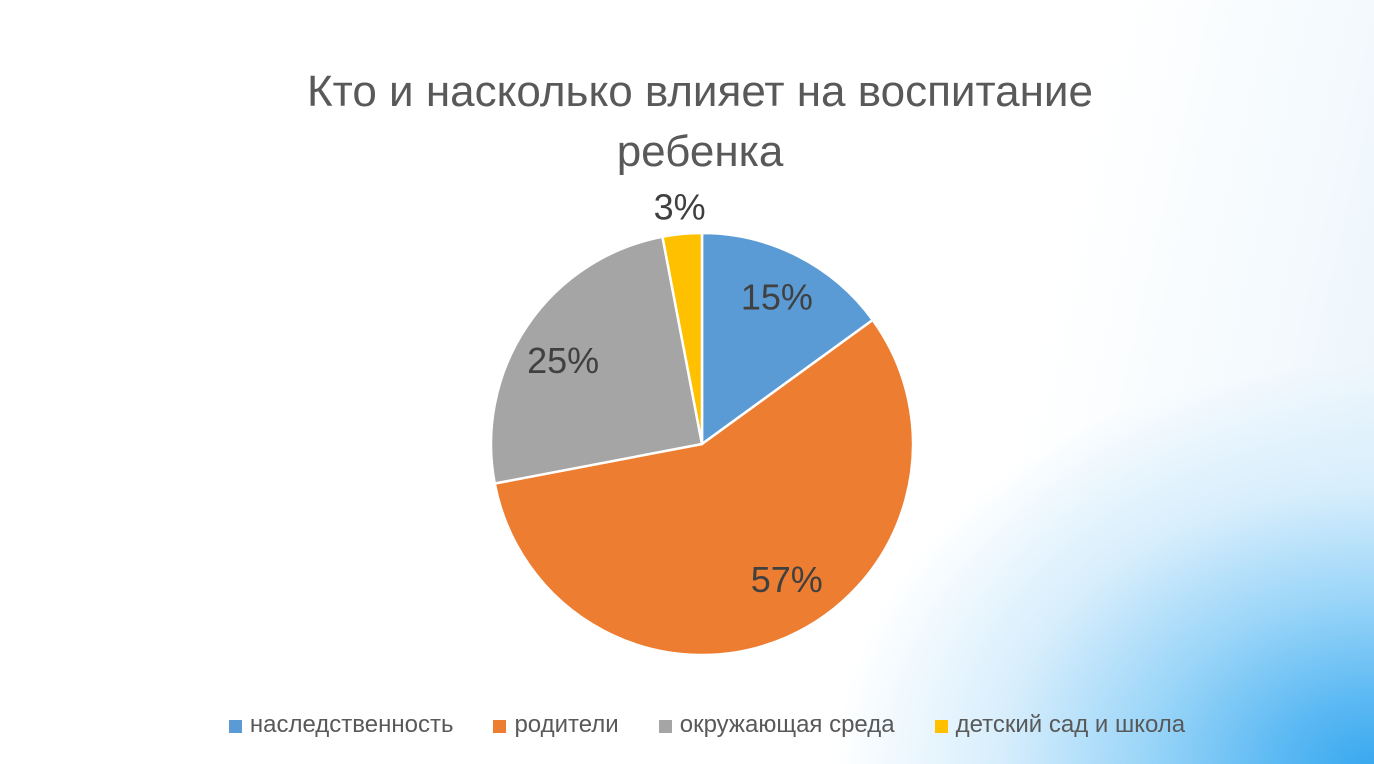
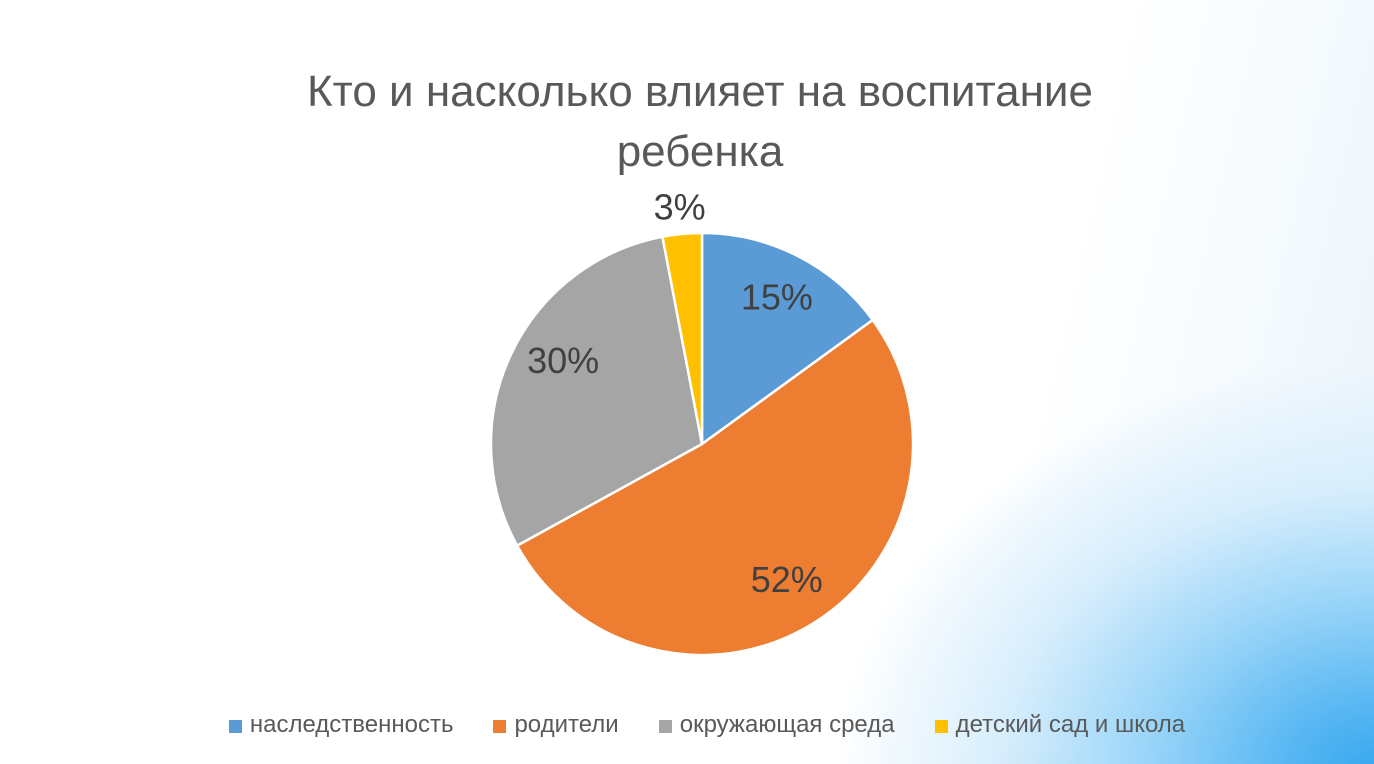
родители: 57% -> 52%
окружающая среда: 25% -> 30%
